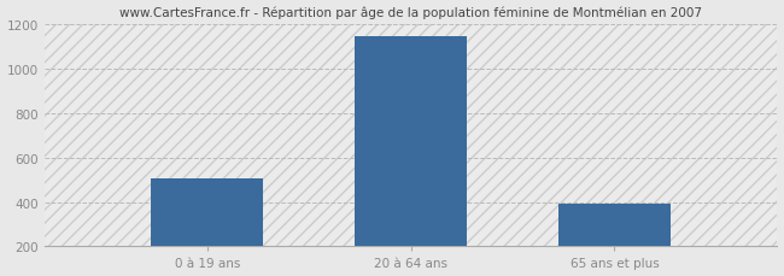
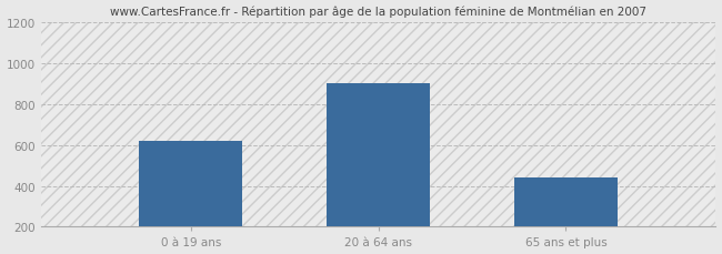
0 à 19 ans: 500 -> 620
20 à 64 ans: 1140 -> 900
65 ans et plus: 390 -> 440
